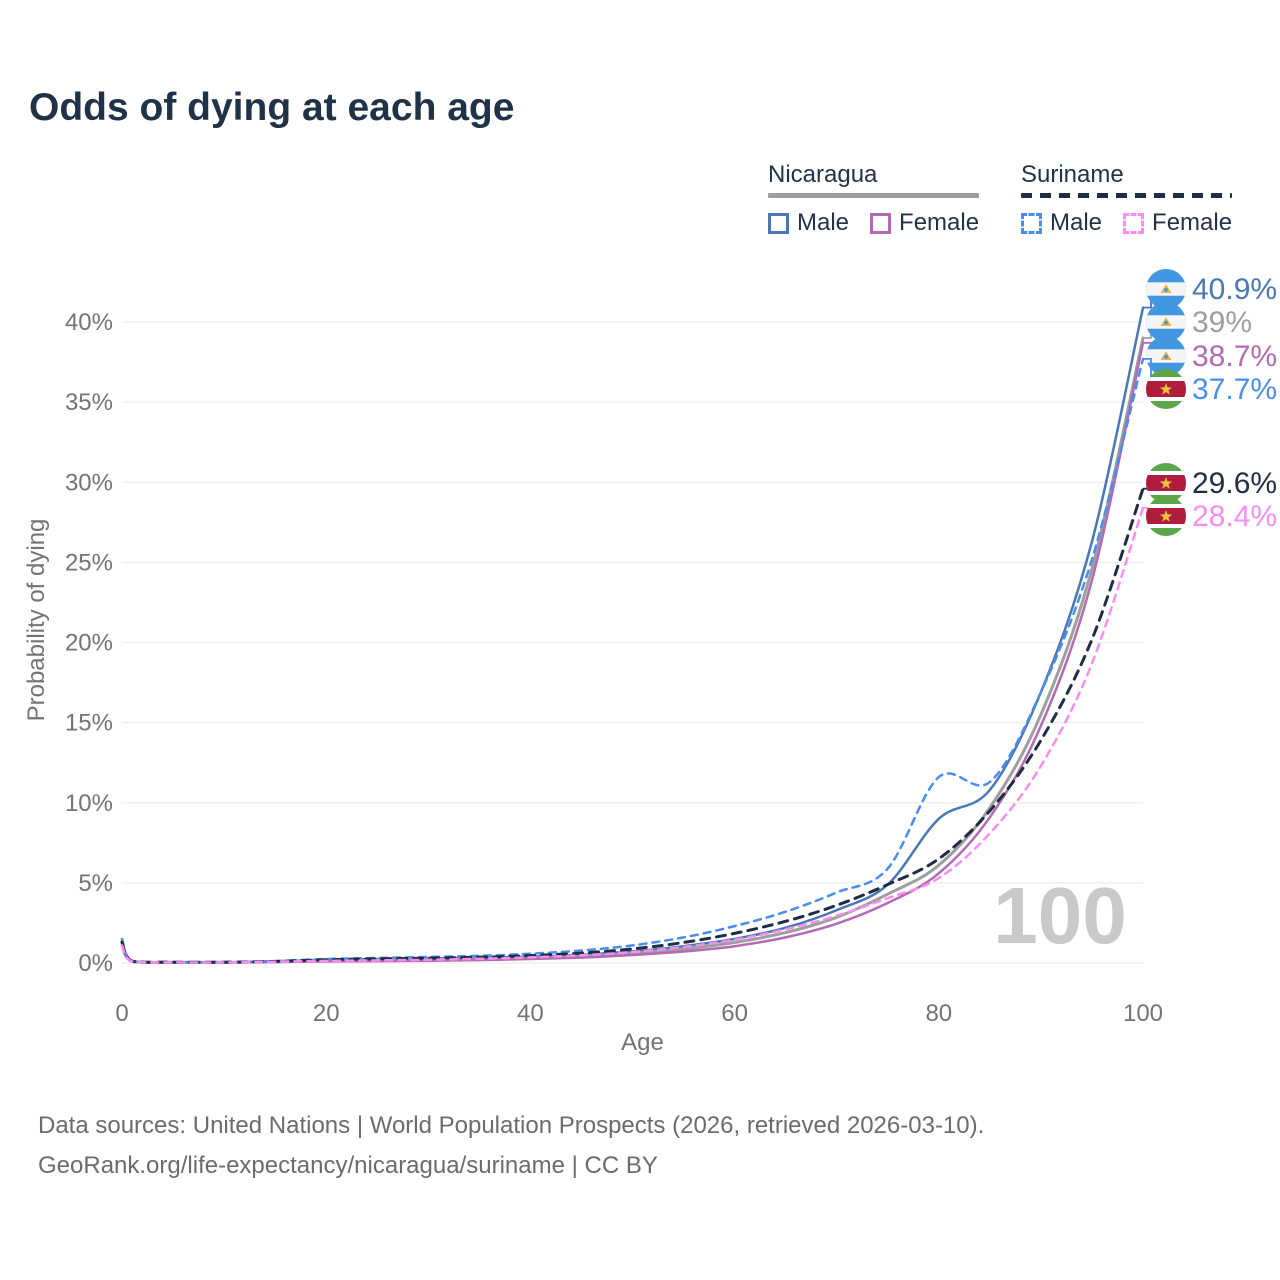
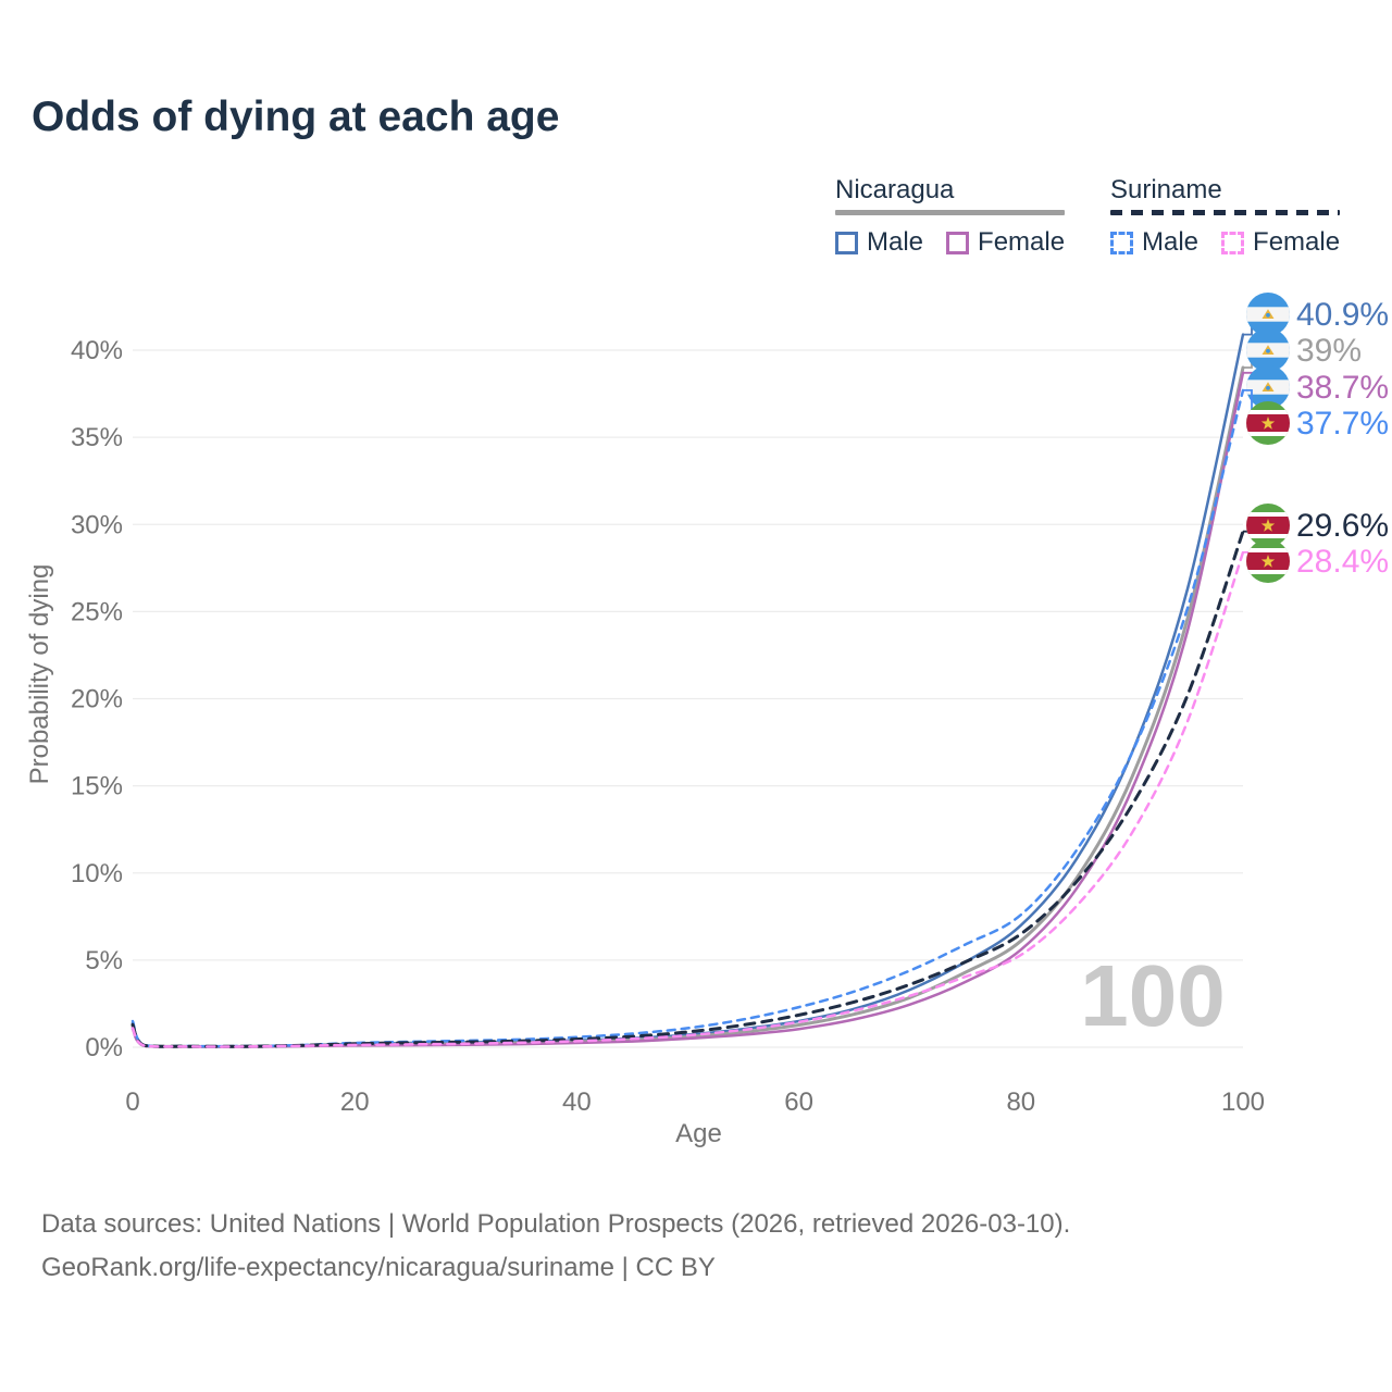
Nicaragua Male/80: 9.0% -> 7.0%
Suriname Male/80: 11.6% -> 7.6%
